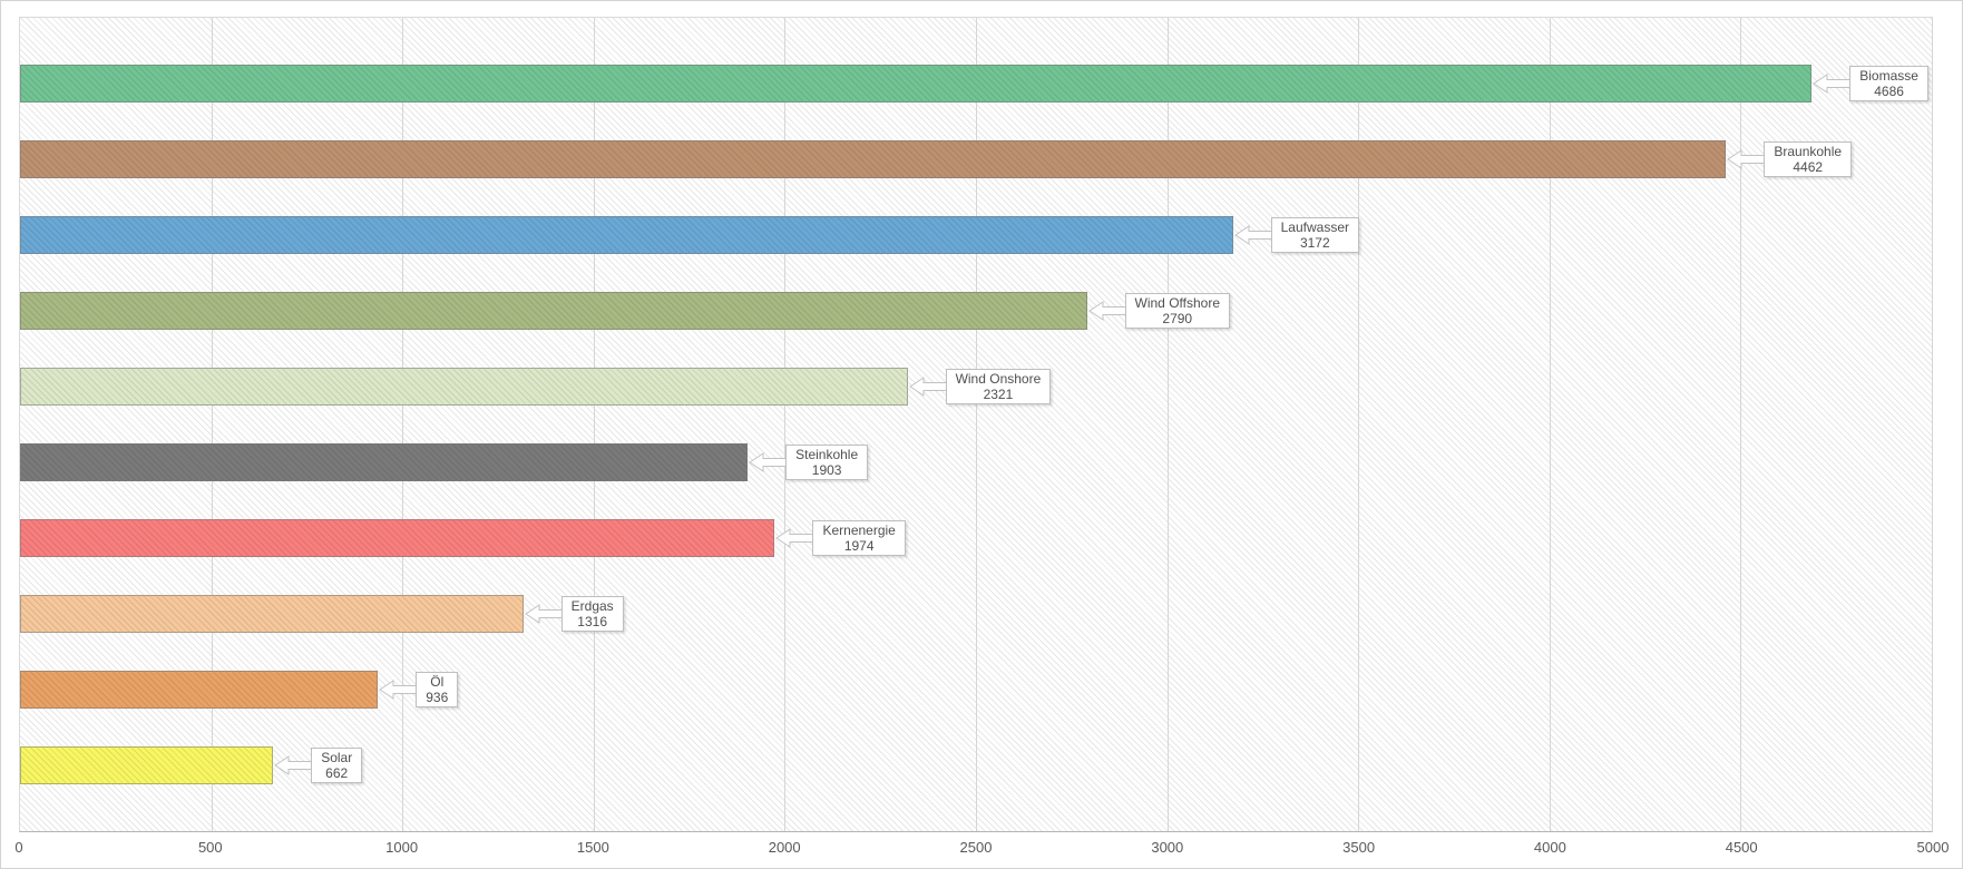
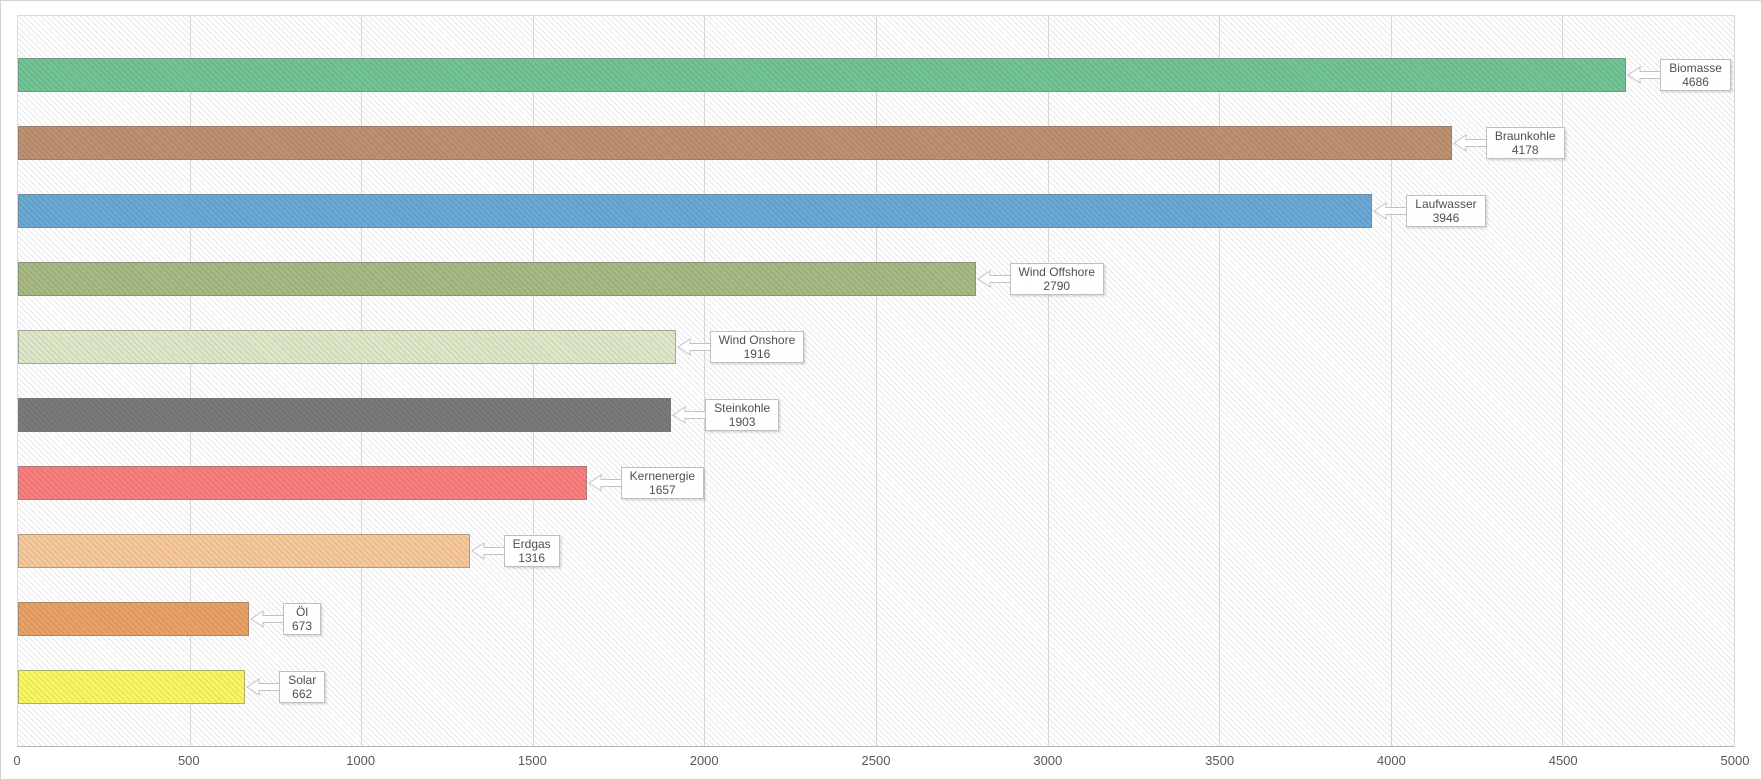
Braunkohle: 4462 -> 4178
Laufwasser: 3172 -> 3946
Wind Onshore: 2321 -> 1916
Kernenergie: 1974 -> 1657
Öl: 936 -> 673
